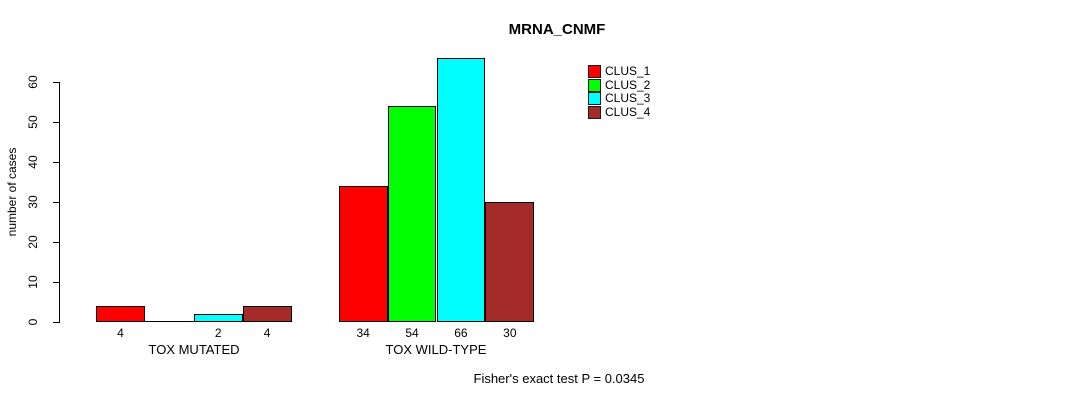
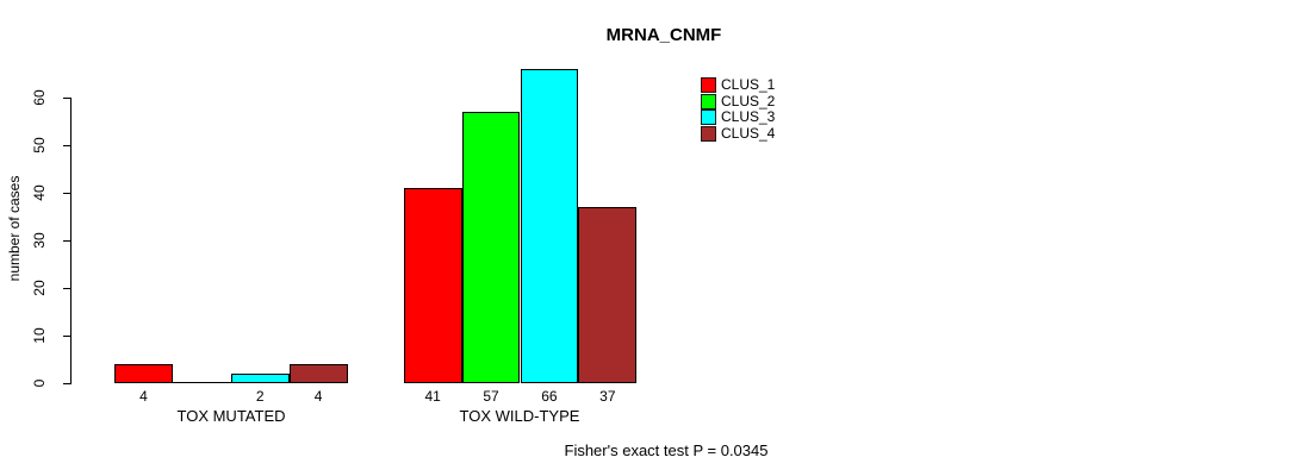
CLUS_1/TOX WILD-TYPE: 34 -> 41
CLUS_2/TOX WILD-TYPE: 54 -> 57
CLUS_4/TOX WILD-TYPE: 30 -> 37
